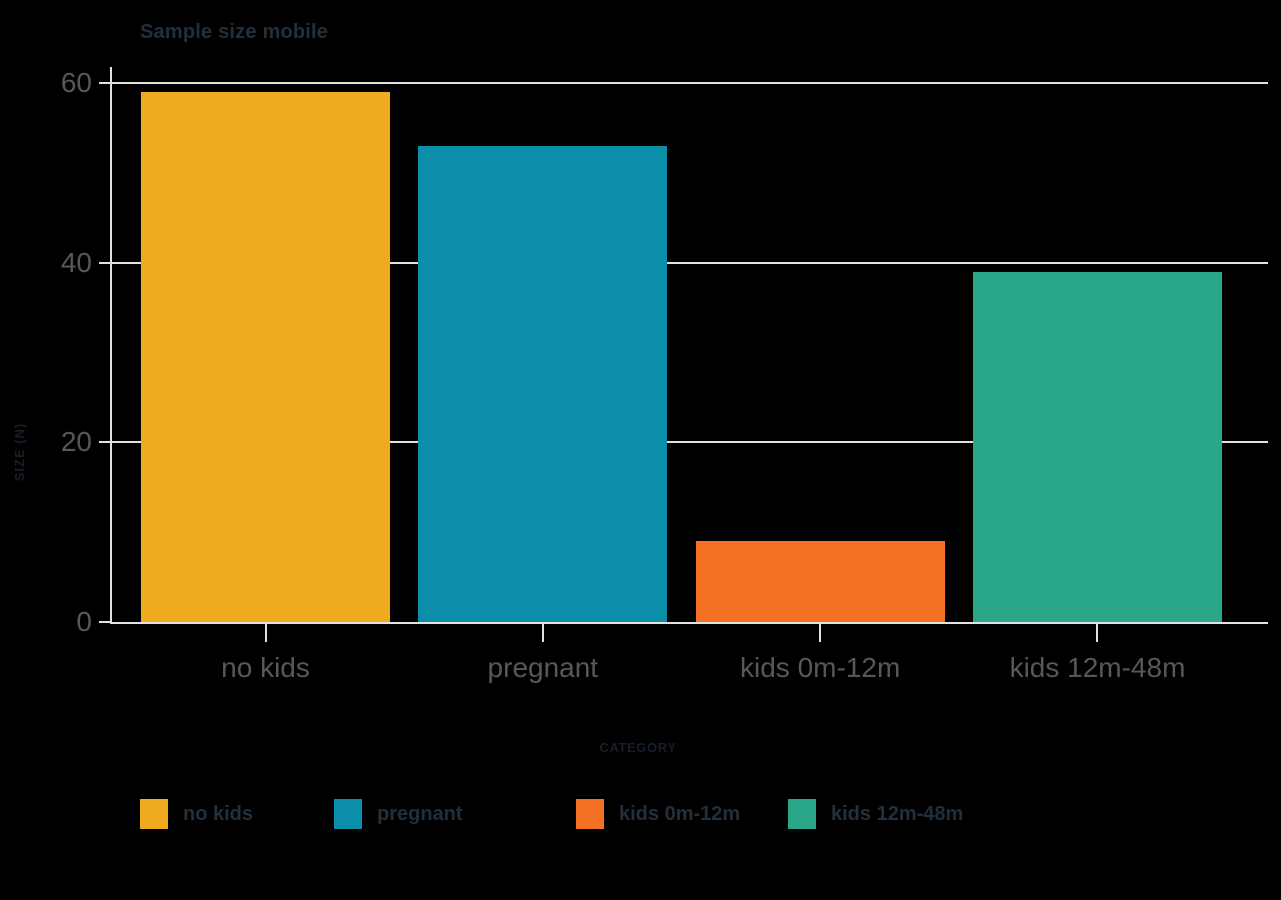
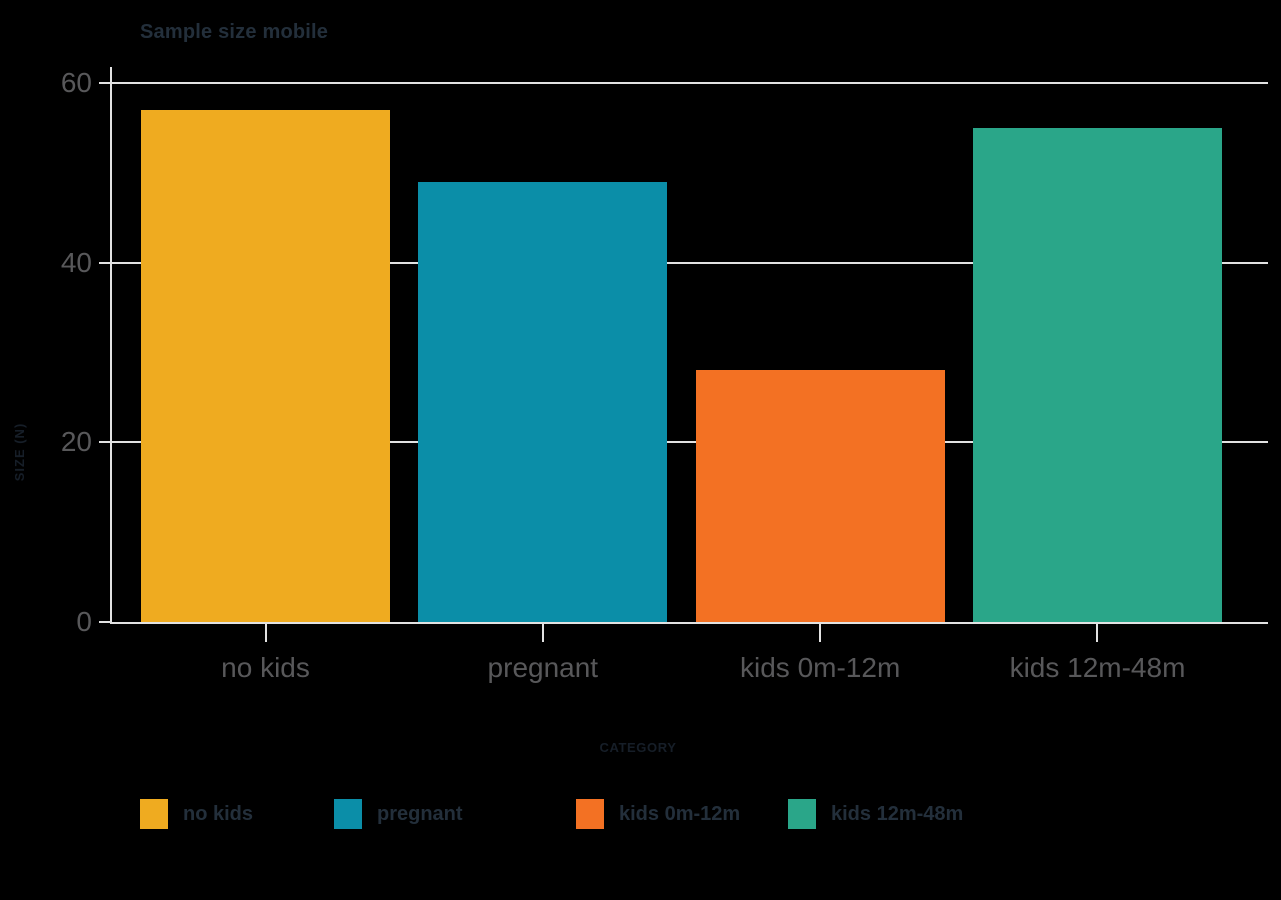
no kids: 59 -> 57
pregnant: 53 -> 49
kids 0m-12m: 9 -> 28
kids 12m-48m: 39 -> 55
